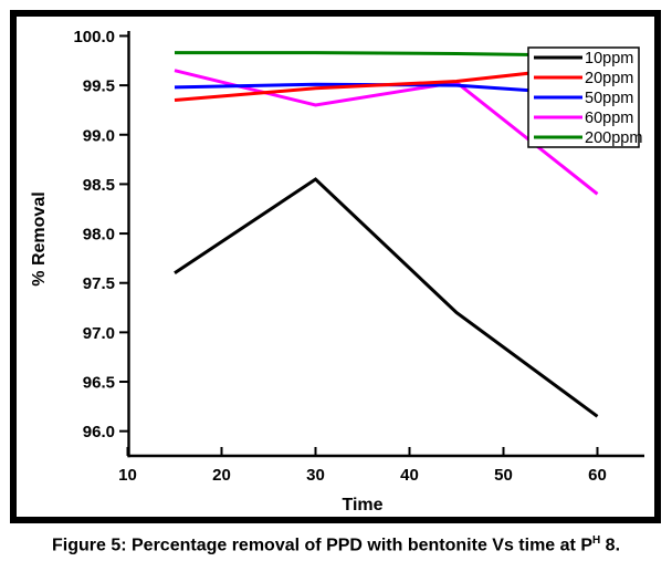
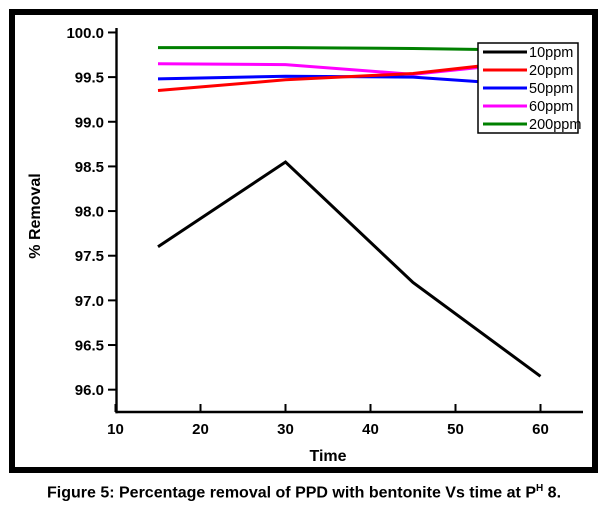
60ppm/30: 99.3 -> 99.6
60ppm/60: 98.4 -> 99.7
